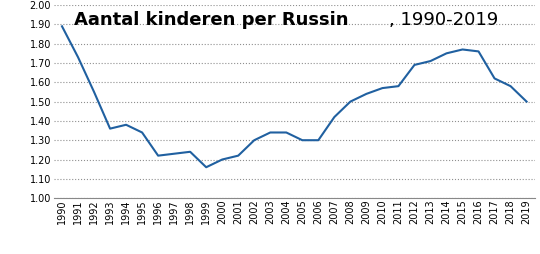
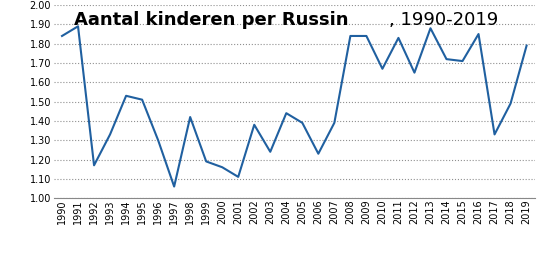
1990: 1.89 -> 1.84
1991: 1.73 -> 1.89
1992: 1.55 -> 1.17
1993: 1.36 -> 1.33
1994: 1.38 -> 1.53
1995: 1.34 -> 1.51
1996: 1.22 -> 1.30
1997: 1.23 -> 1.06
1998: 1.24 -> 1.42
1999: 1.16 -> 1.19
2000: 1.20 -> 1.16
2001: 1.22 -> 1.11
2002: 1.30 -> 1.38
2003: 1.34 -> 1.24
2004: 1.34 -> 1.44
2005: 1.30 -> 1.39
2006: 1.30 -> 1.23
2007: 1.42 -> 1.39
2008: 1.50 -> 1.84
2009: 1.54 -> 1.84
2010: 1.57 -> 1.67
2011: 1.58 -> 1.83
2012: 1.69 -> 1.65
2013: 1.71 -> 1.88
2014: 1.75 -> 1.72
2015: 1.77 -> 1.71
2016: 1.76 -> 1.85
2017: 1.62 -> 1.33
2018: 1.58 -> 1.49
2019: 1.50 -> 1.79
